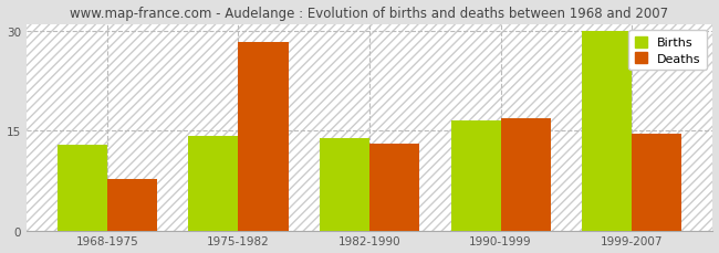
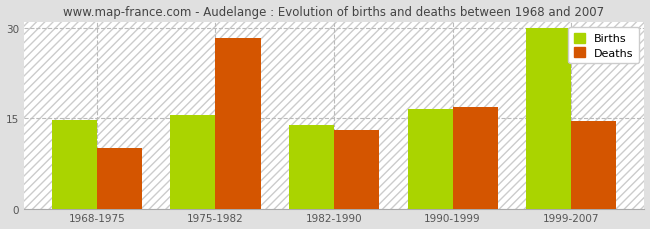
Births/1968-1975: 12.8 -> 14.7
Deaths/1968-1975: 7.8 -> 10.0
Births/1975-1982: 14.2 -> 15.5
